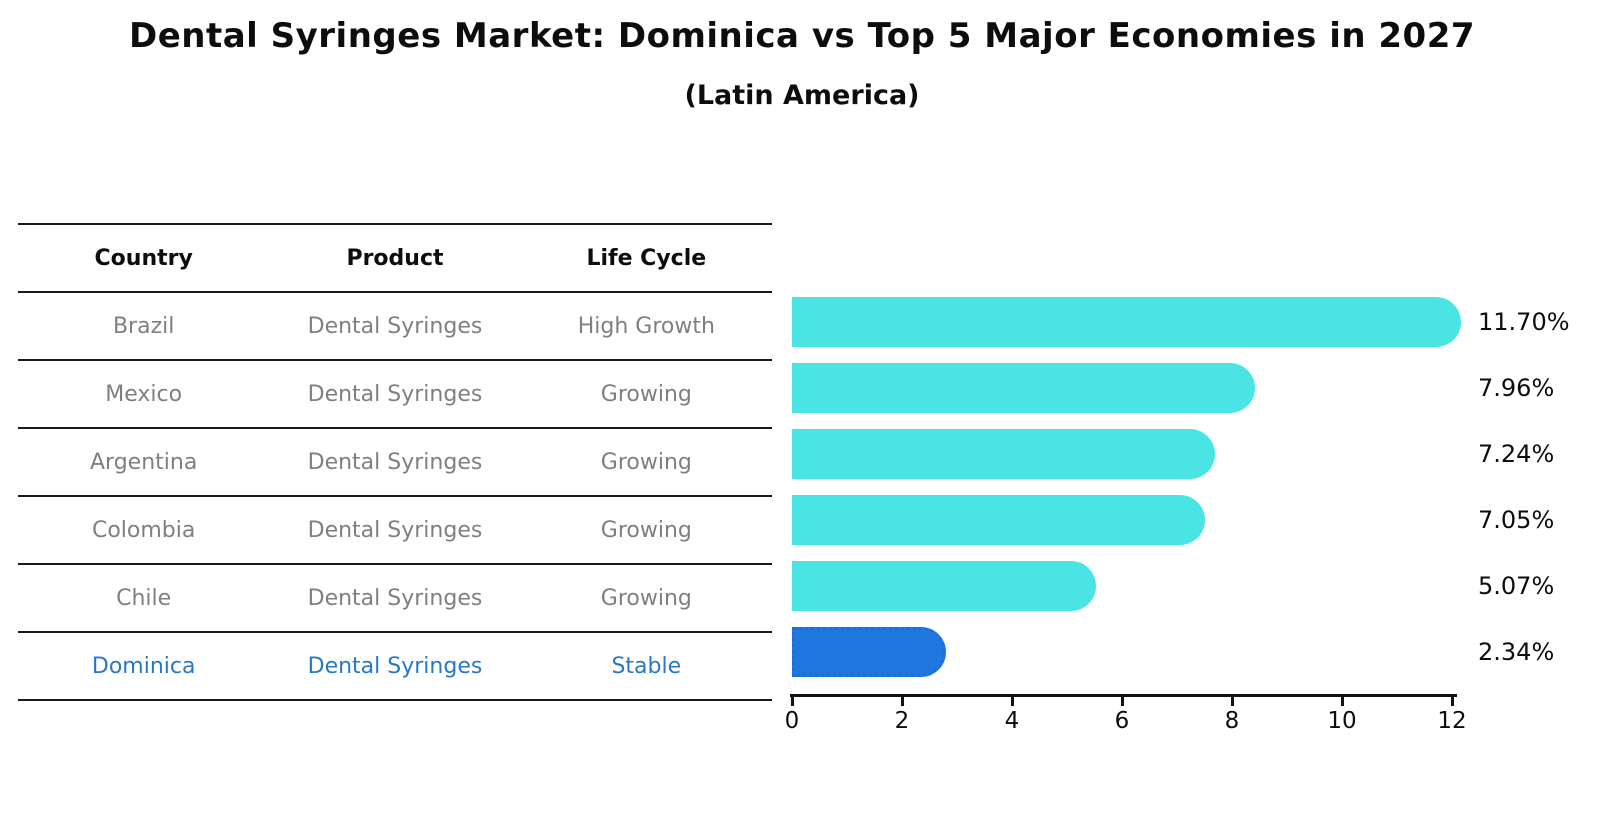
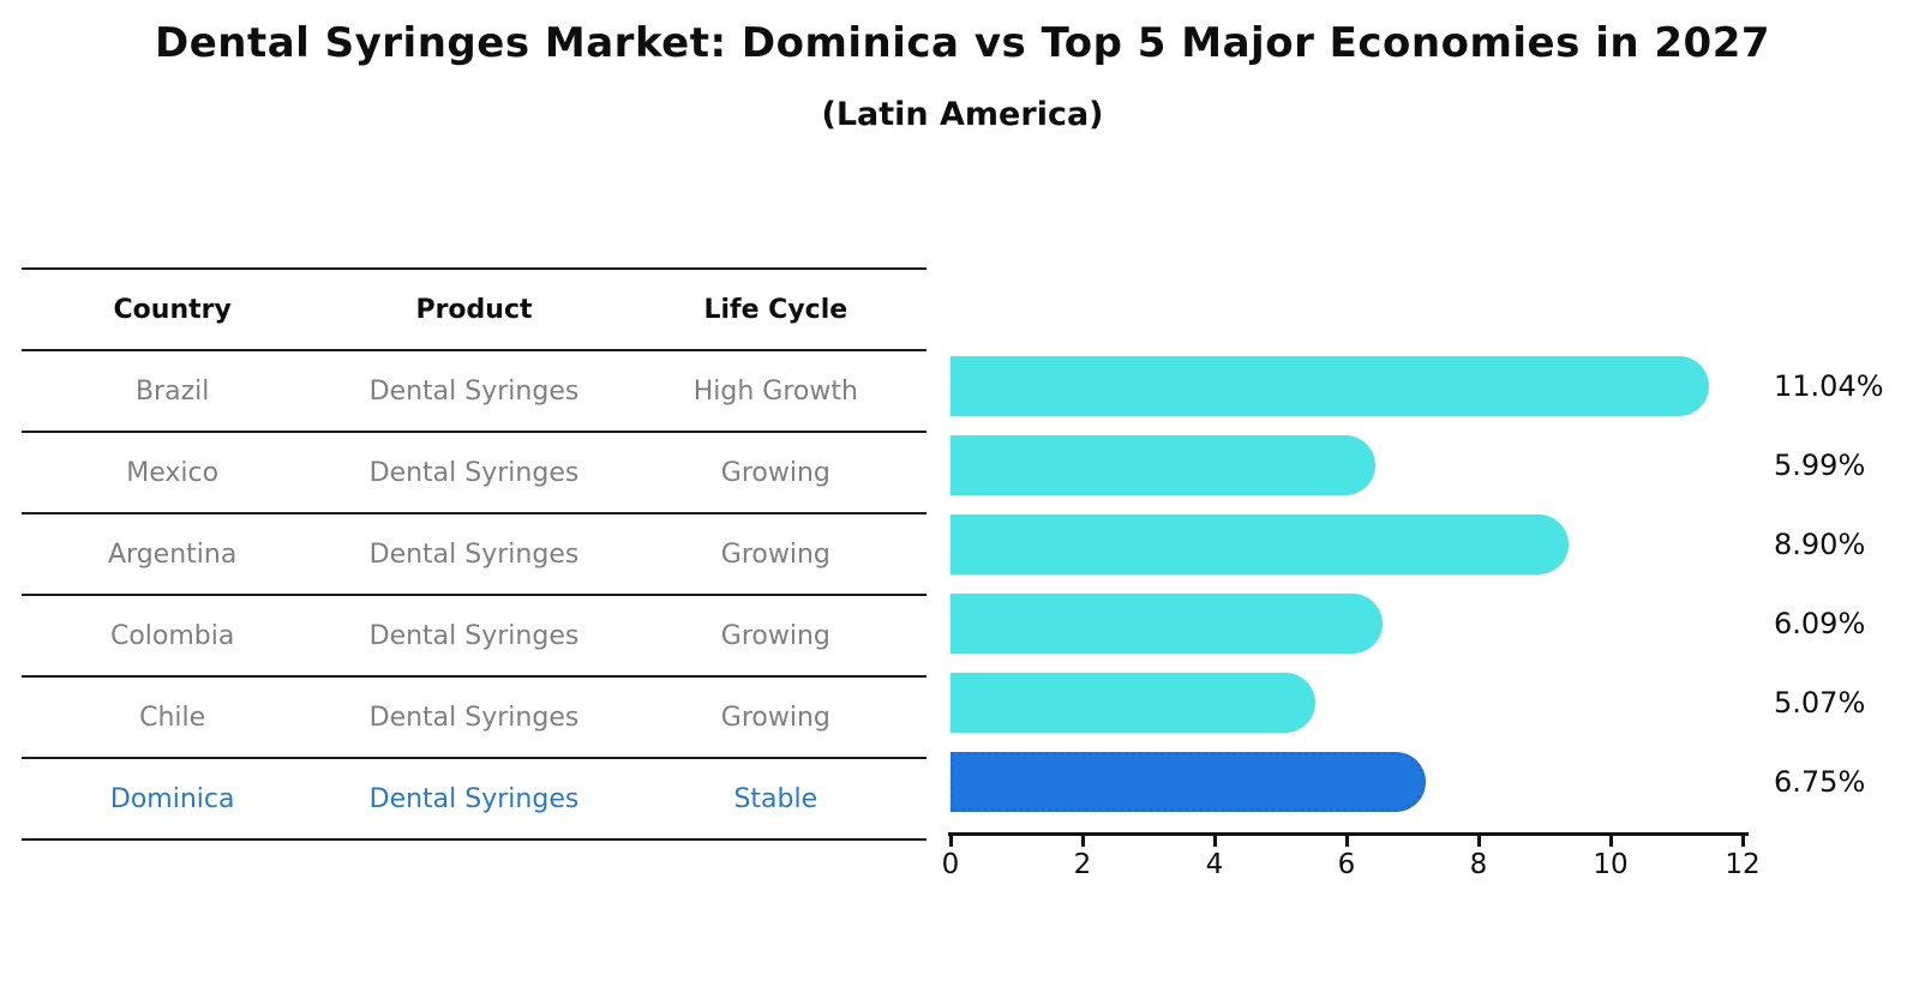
Brazil: 11.70% -> 11.04%
Mexico: 7.96% -> 5.99%
Argentina: 7.24% -> 8.90%
Colombia: 7.05% -> 6.09%
Dominica: 2.34% -> 6.75%
